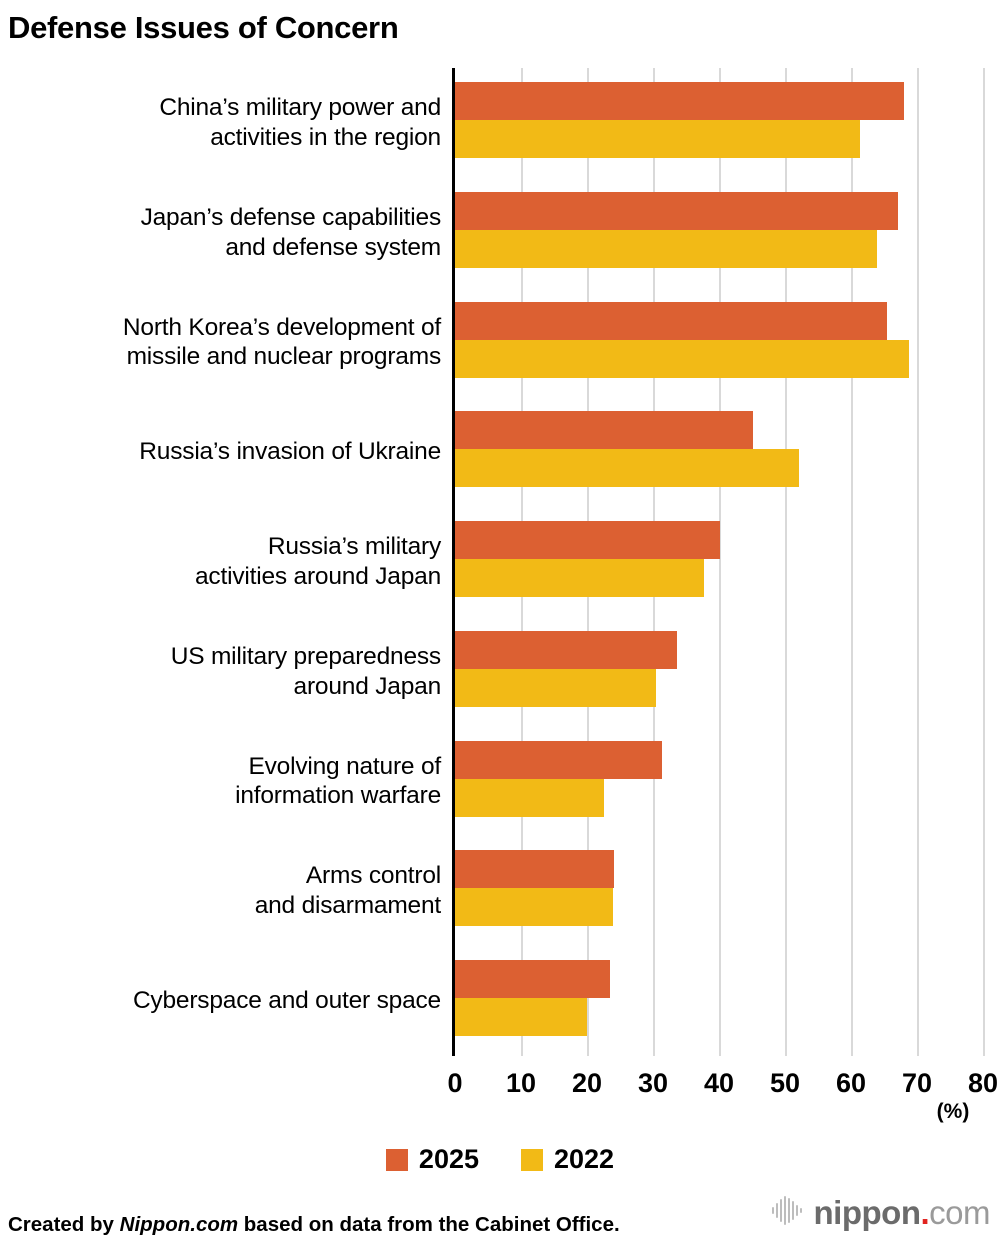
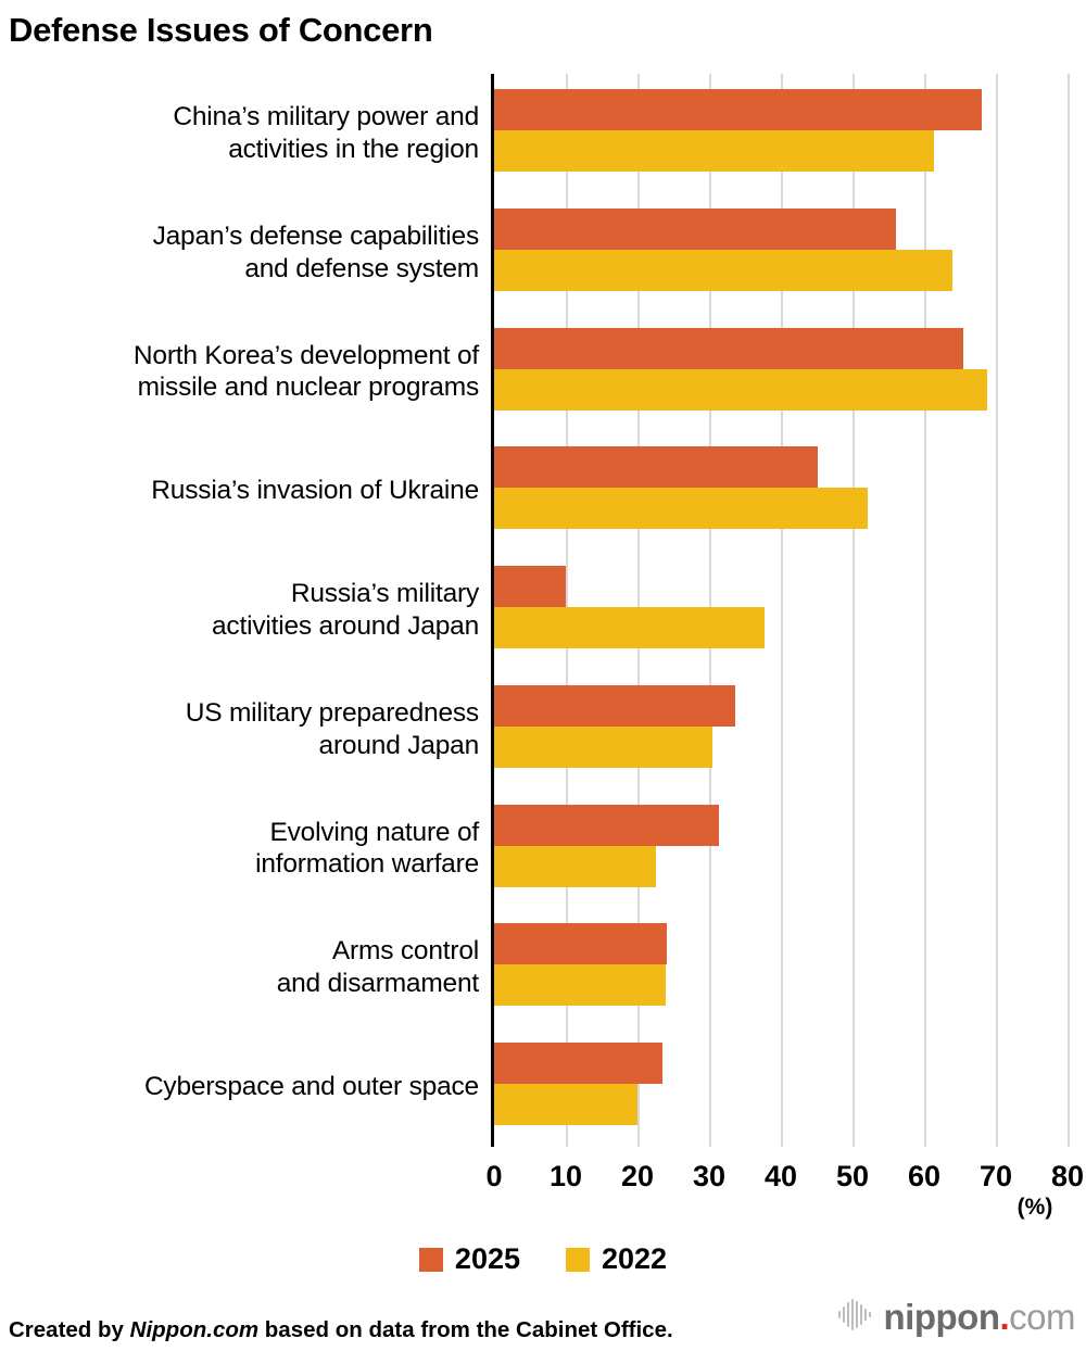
2025/Japan’s defense capabilities and defense system: 67 -> 56
2025/Russia’s military activities around Japan: 40 -> 10
